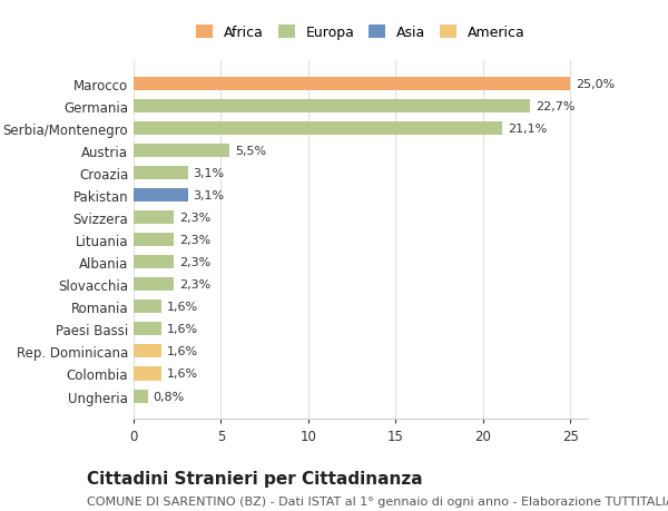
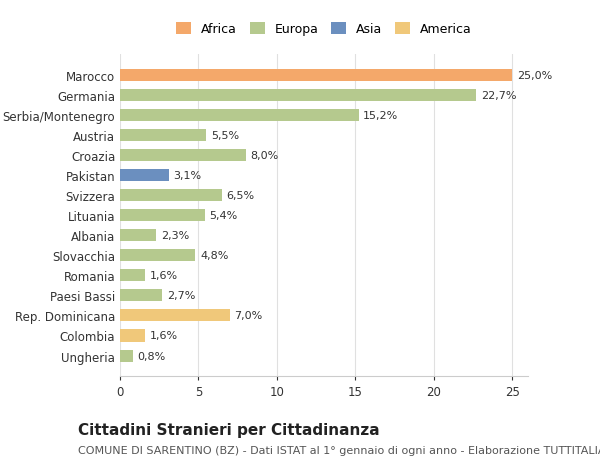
Serbia/Montenegro: 21,1% -> 15,2%
Croazia: 3,1% -> 8,0%
Svizzera: 2,3% -> 6,5%
Lituania: 2,3% -> 5,4%
Slovacchia: 2,3% -> 4,8%
Paesi Bassi: 1,6% -> 2,7%
Rep. Dominicana: 1,6% -> 7,0%
